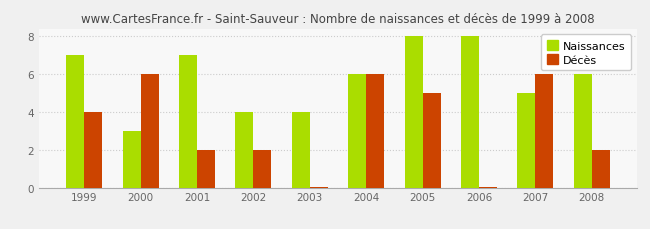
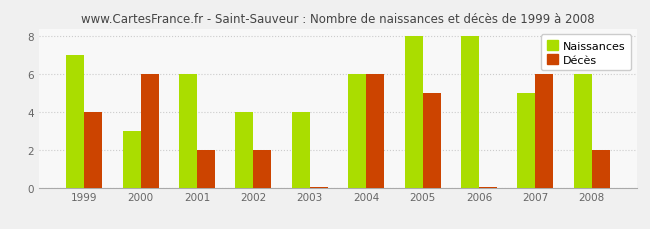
Naissances/2001: 7 -> 6
